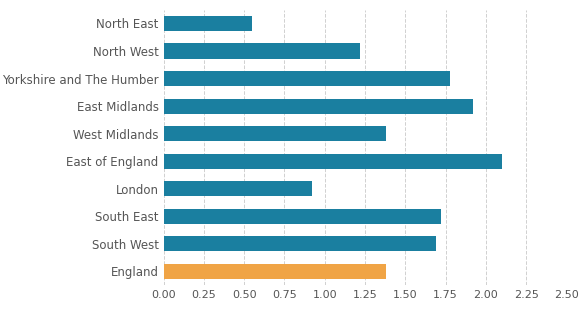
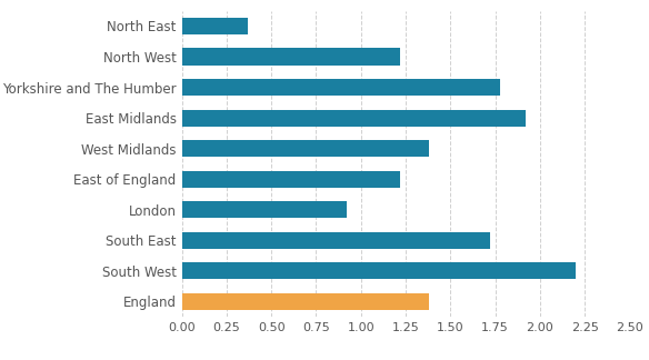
North East: 0.55 -> 0.37
East of England: 2.10 -> 1.22
South West: 1.69 -> 2.20
